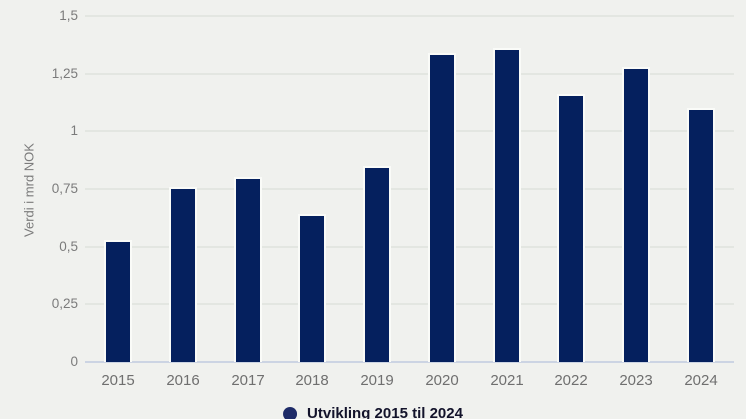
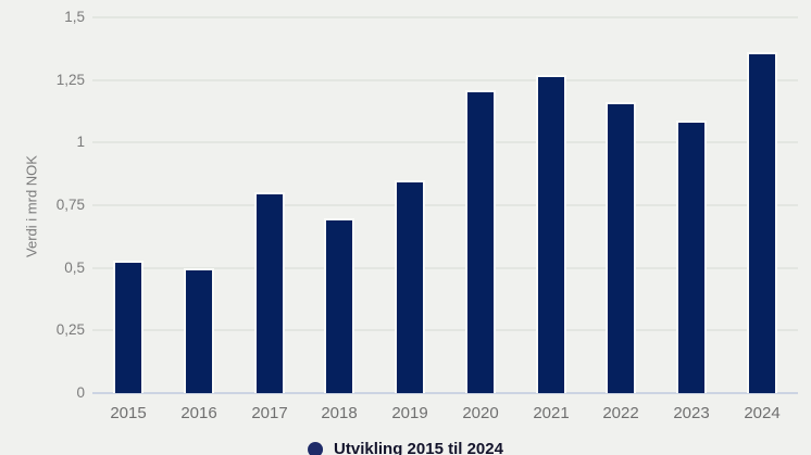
2016: 0,76 -> 0,50
2018: 0,64 -> 0,70
2020: 1,34 -> 1,21
2021: 1,36 -> 1,27
2023: 1,28 -> 1,09
2024: 1,10 -> 1,36
